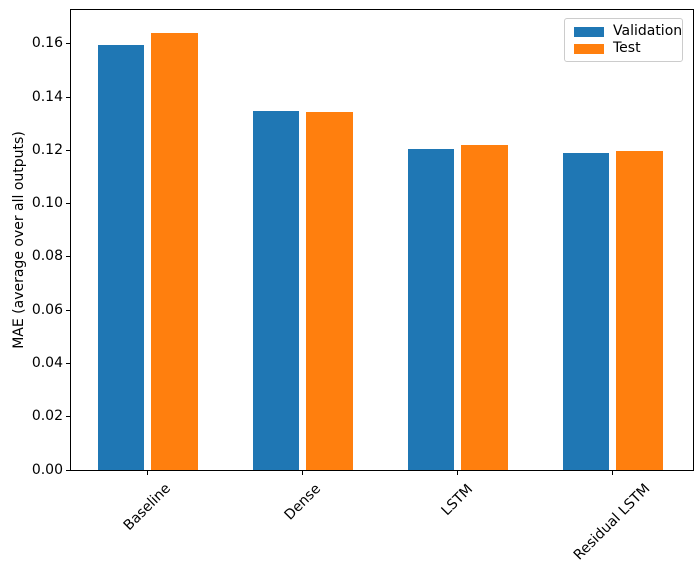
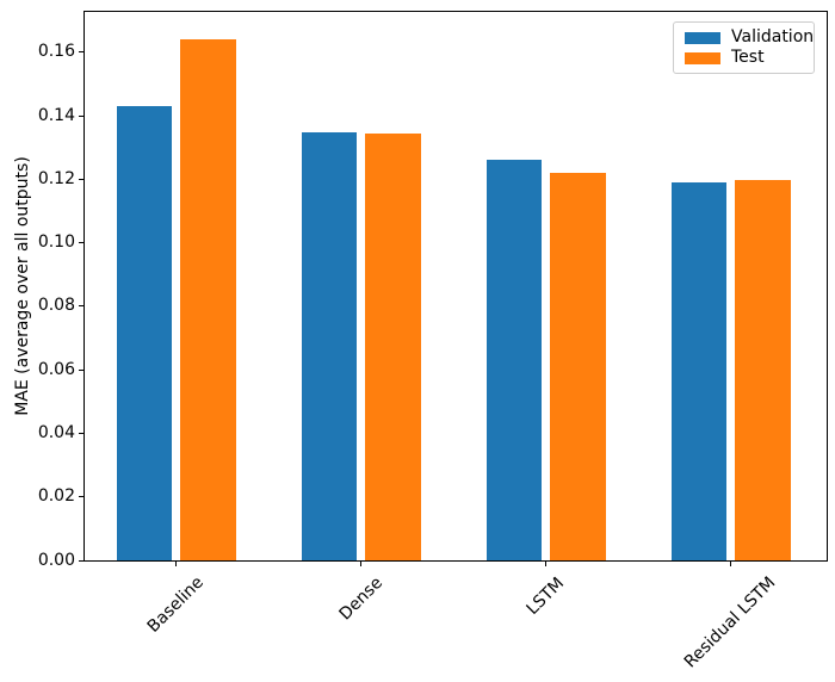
Validation/Baseline: 0.160 -> 0.143
Validation/LSTM: 0.121 -> 0.126
